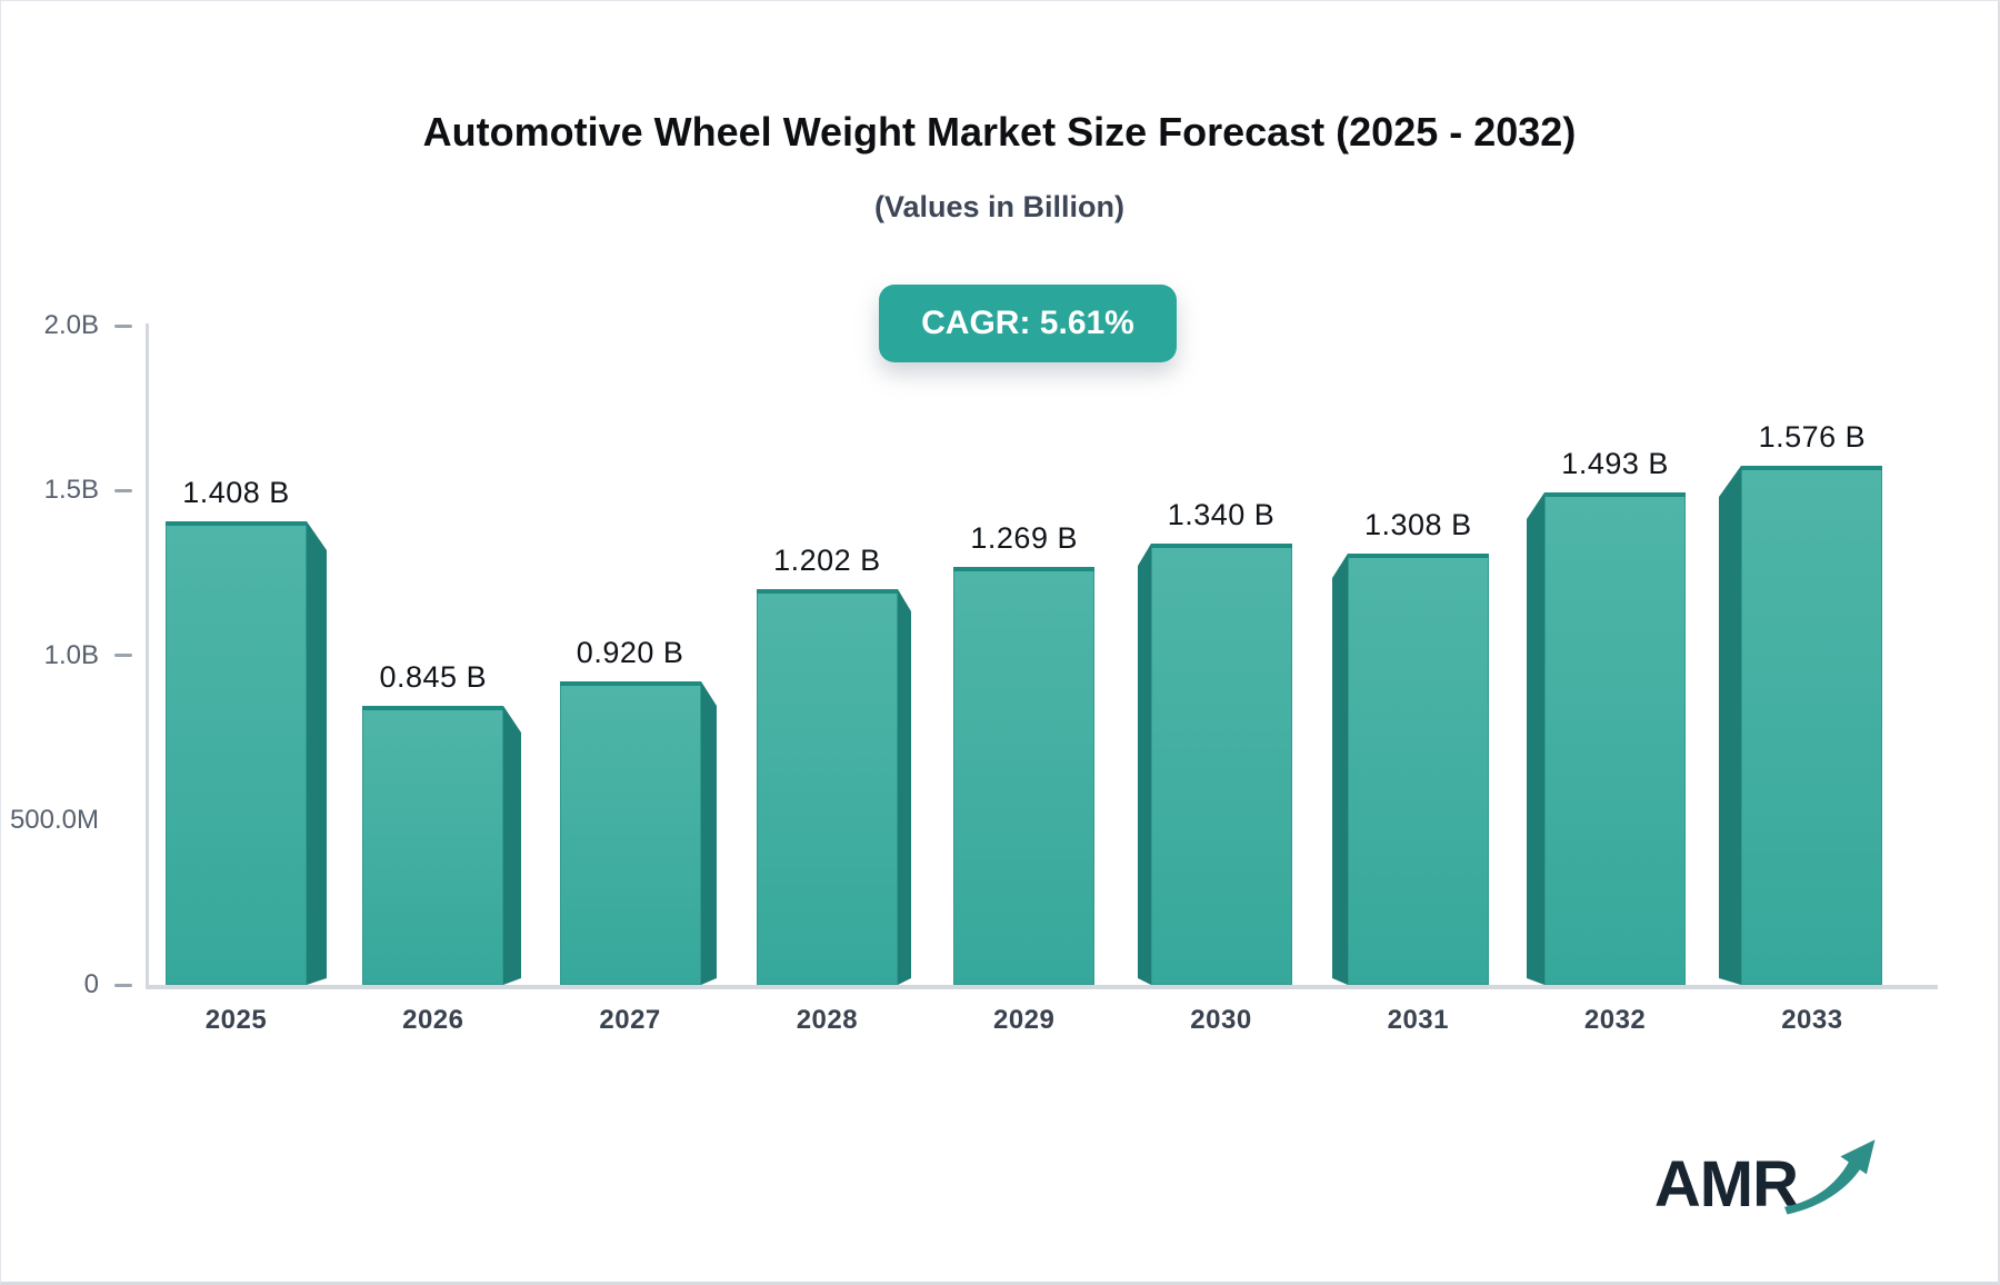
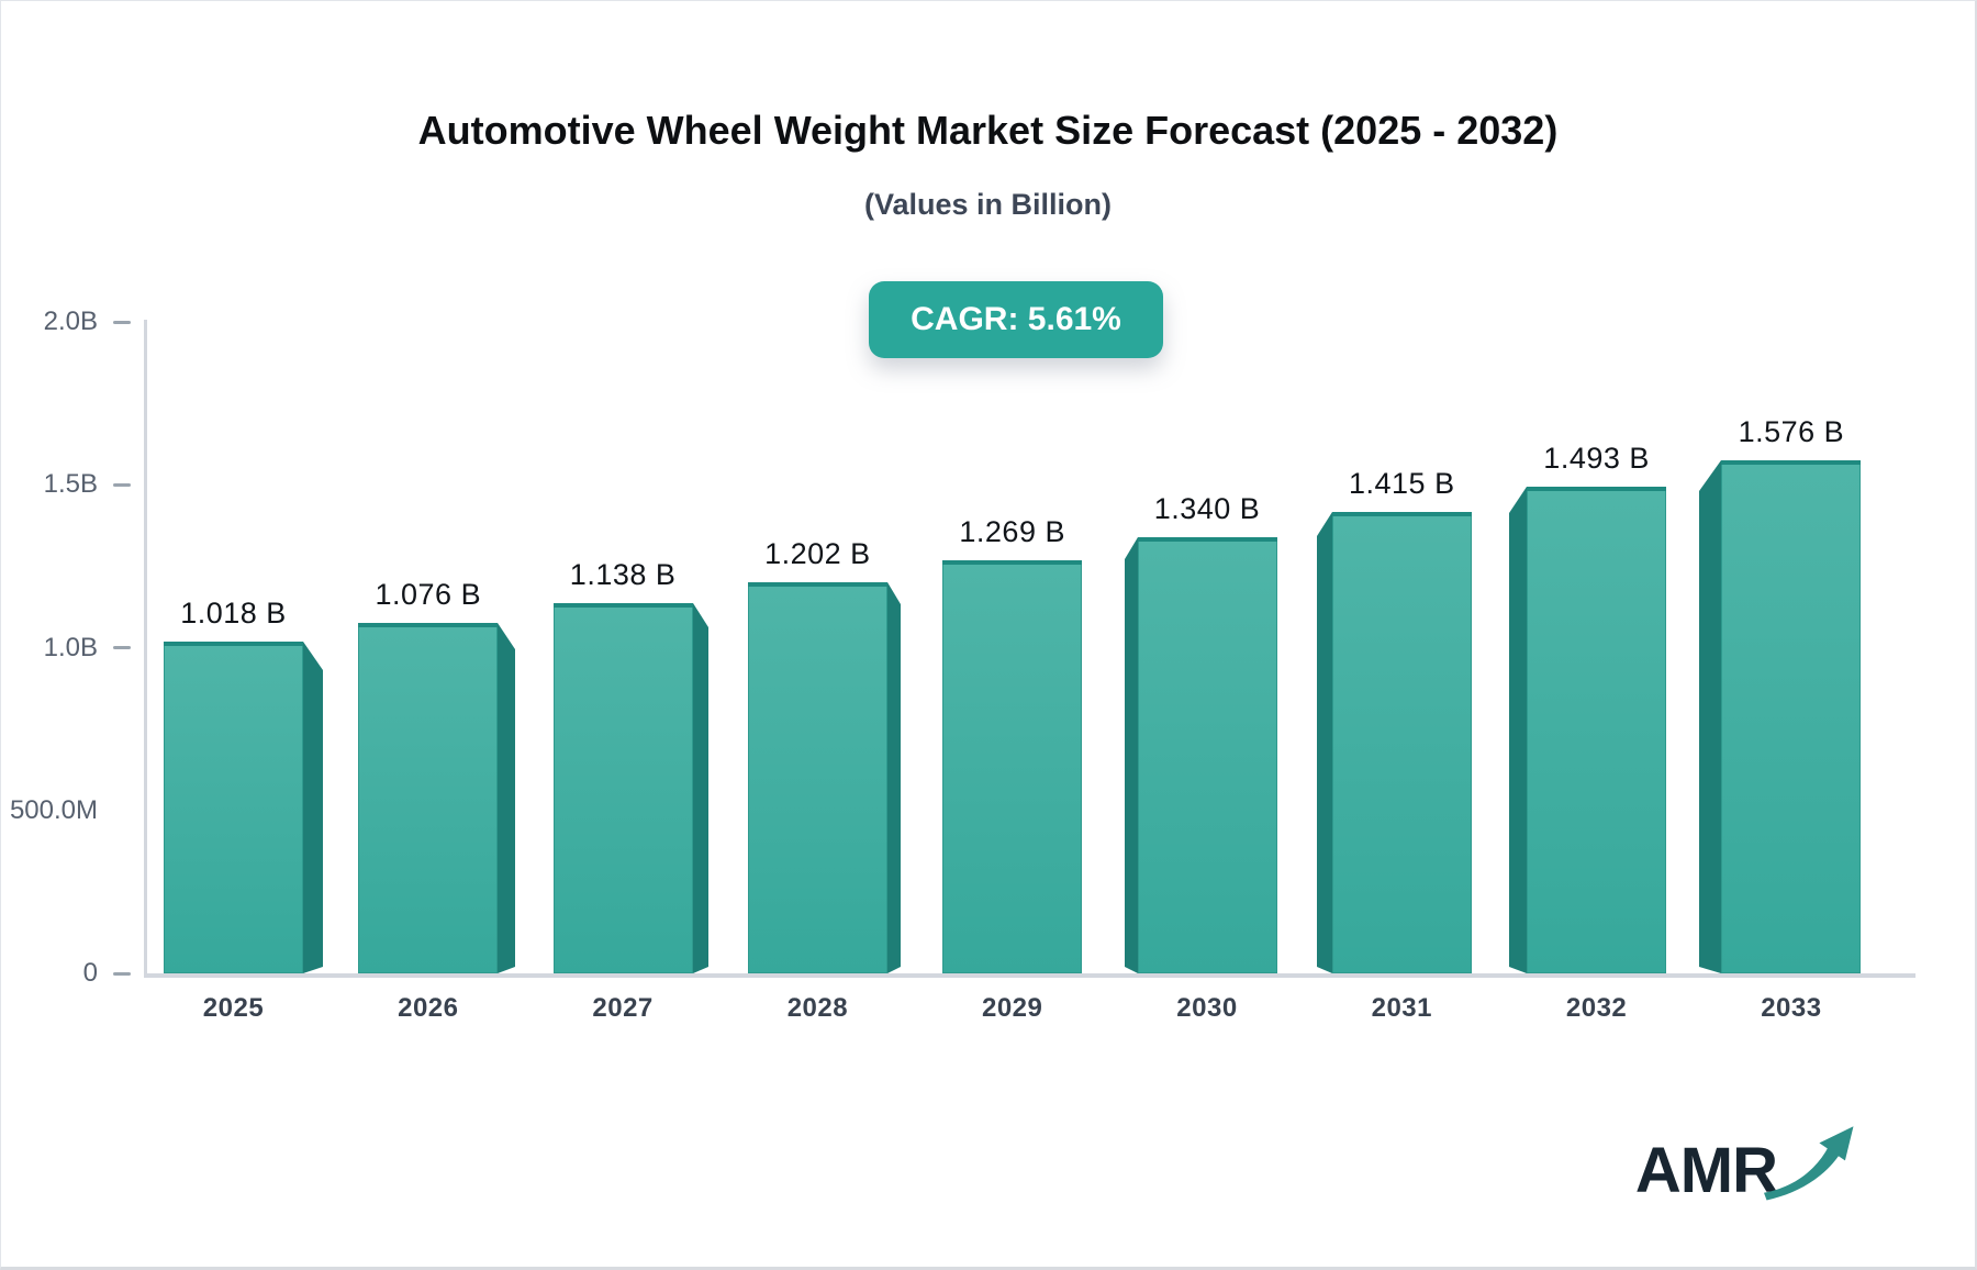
2025: 1.408 -> 1.018
2026: 0.845 -> 1.076
2027: 0.920 -> 1.138
2031: 1.308 -> 1.415
